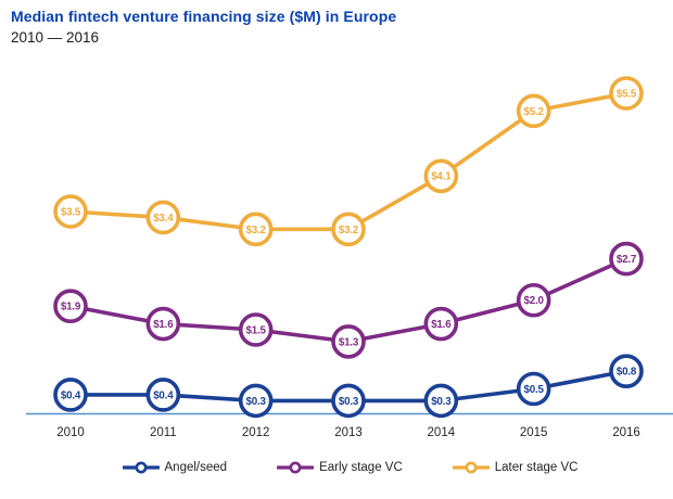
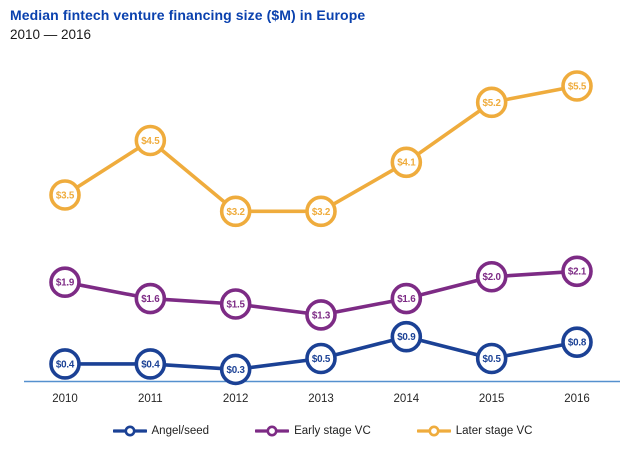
Later stage VC/2011: $3.4 -> $4.5
Angel/seed/2013: $0.3 -> $0.5
Angel/seed/2014: $0.3 -> $0.9
Early stage VC/2016: $2.7 -> $2.1
